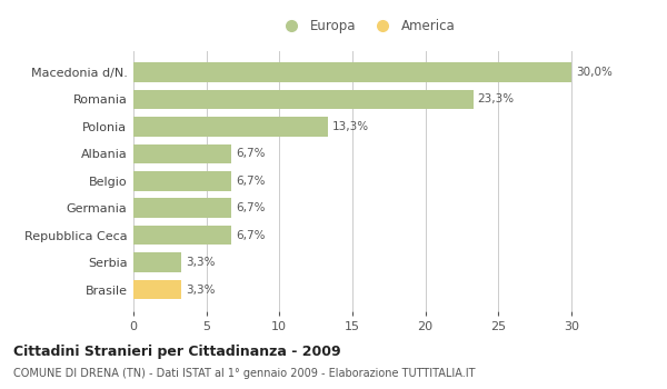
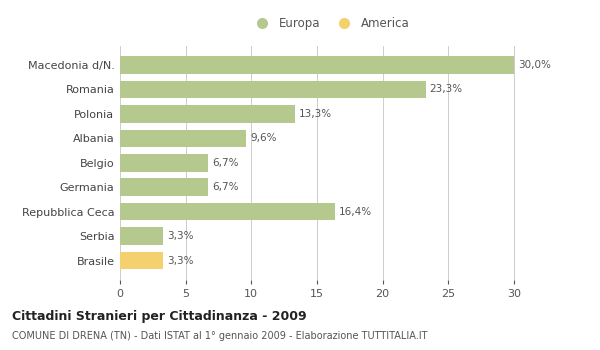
Albania: 6,7% -> 9,6%
Repubblica Ceca: 6,7% -> 16,4%
